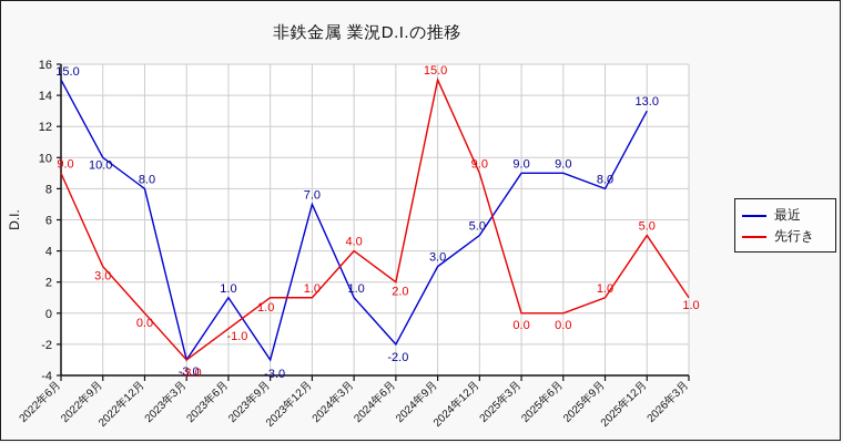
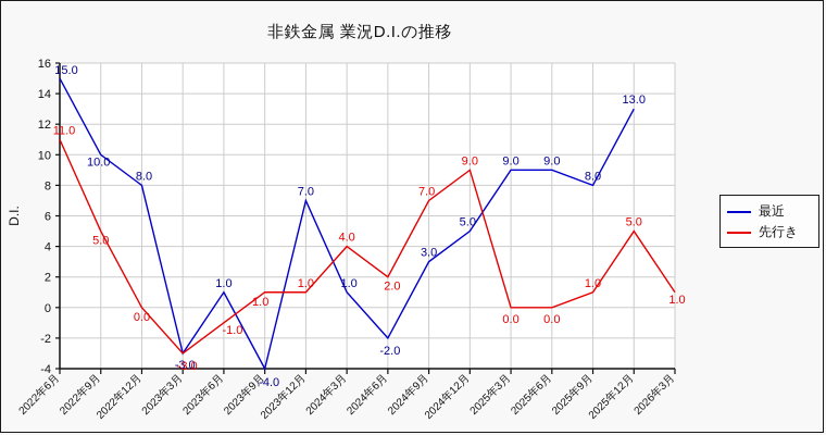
先行き/2022年6月: 9.0 -> 11.0
先行き/2022年9月: 3.0 -> 5.0
最近/2023年9月: -3.0 -> -4.0
先行き/2024年9月: 15.0 -> 7.0
